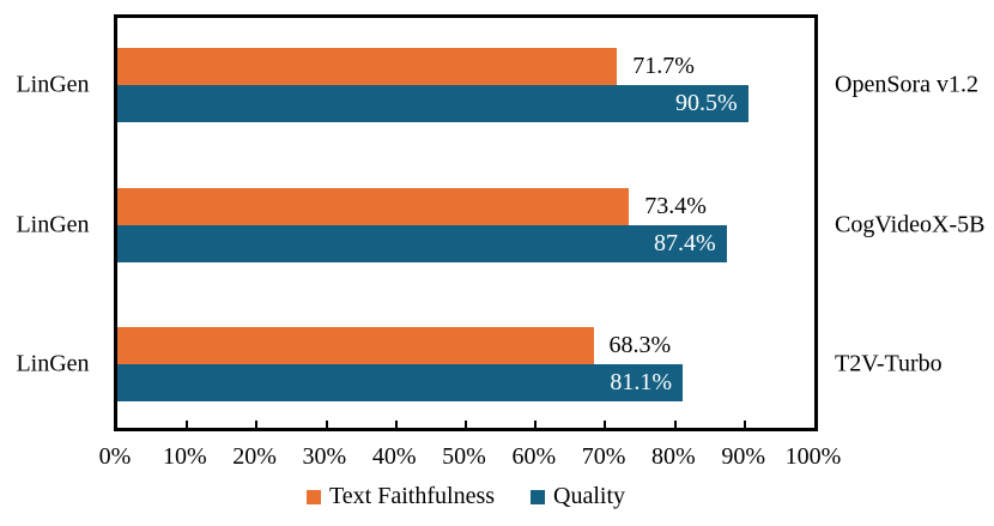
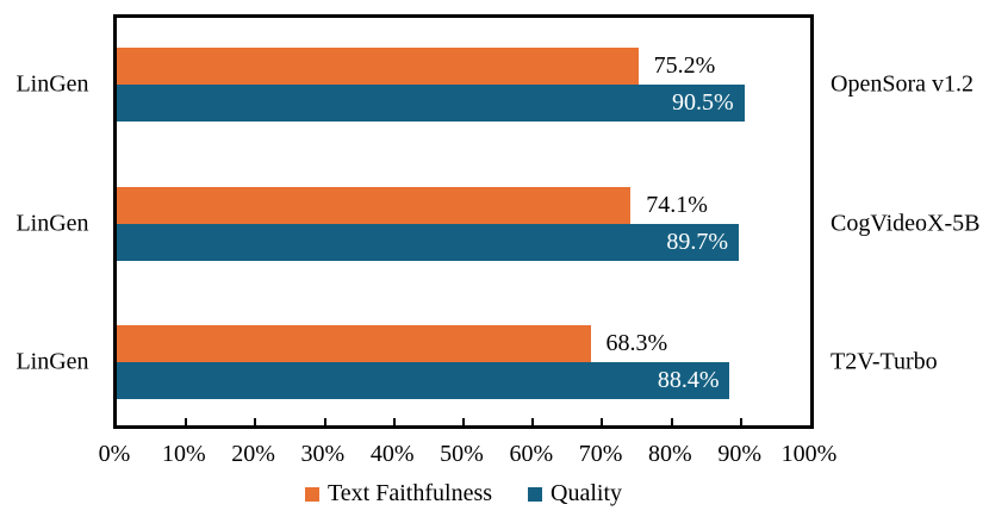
Text Faithfulness/OpenSora v1.2: 71.7% -> 75.2%
Text Faithfulness/CogVideoX-5B: 73.4% -> 74.1%
Quality/CogVideoX-5B: 87.4% -> 89.7%
Quality/T2V-Turbo: 81.1% -> 88.4%
